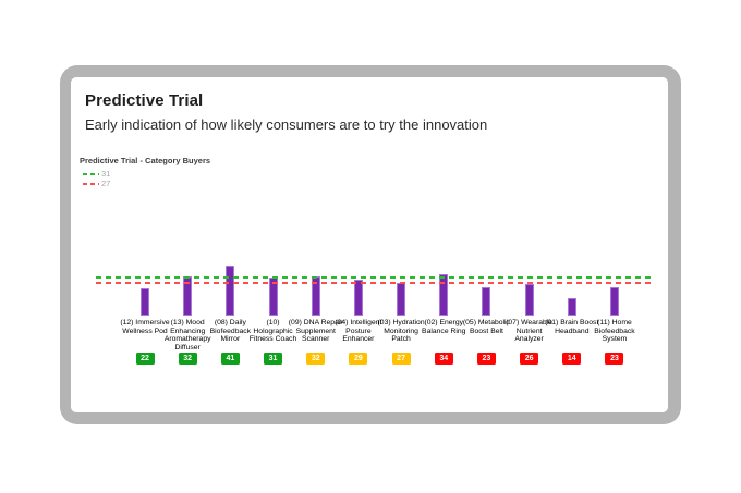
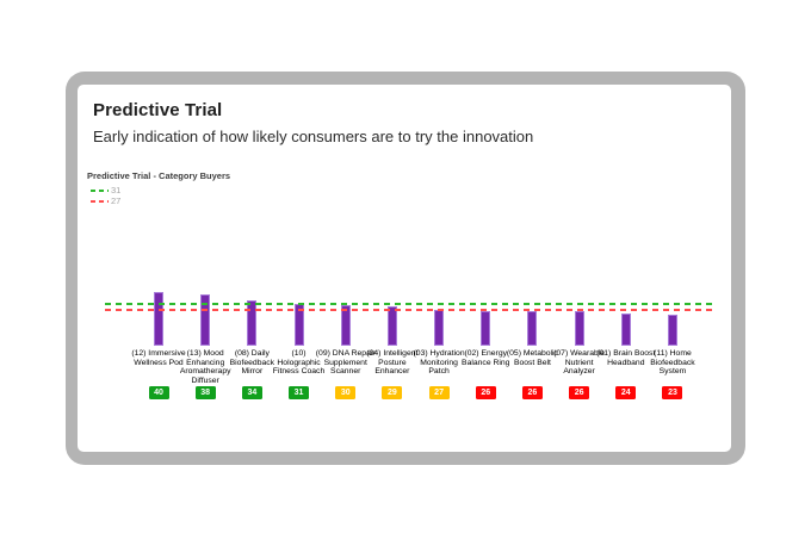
(12) Immersive Wellness Pod: 22 -> 40
(13) Mood Enhancing Aromatherapy Diffuser: 32 -> 38
(08) Daily Biofeedback Mirror: 41 -> 34
(09) DNA Repair Supplement Scanner: 32 -> 30
(02) Energy Balance Ring: 34 -> 26
(05) Metabolic Boost Belt: 23 -> 26
(01) Brain Boost Headband: 14 -> 24
